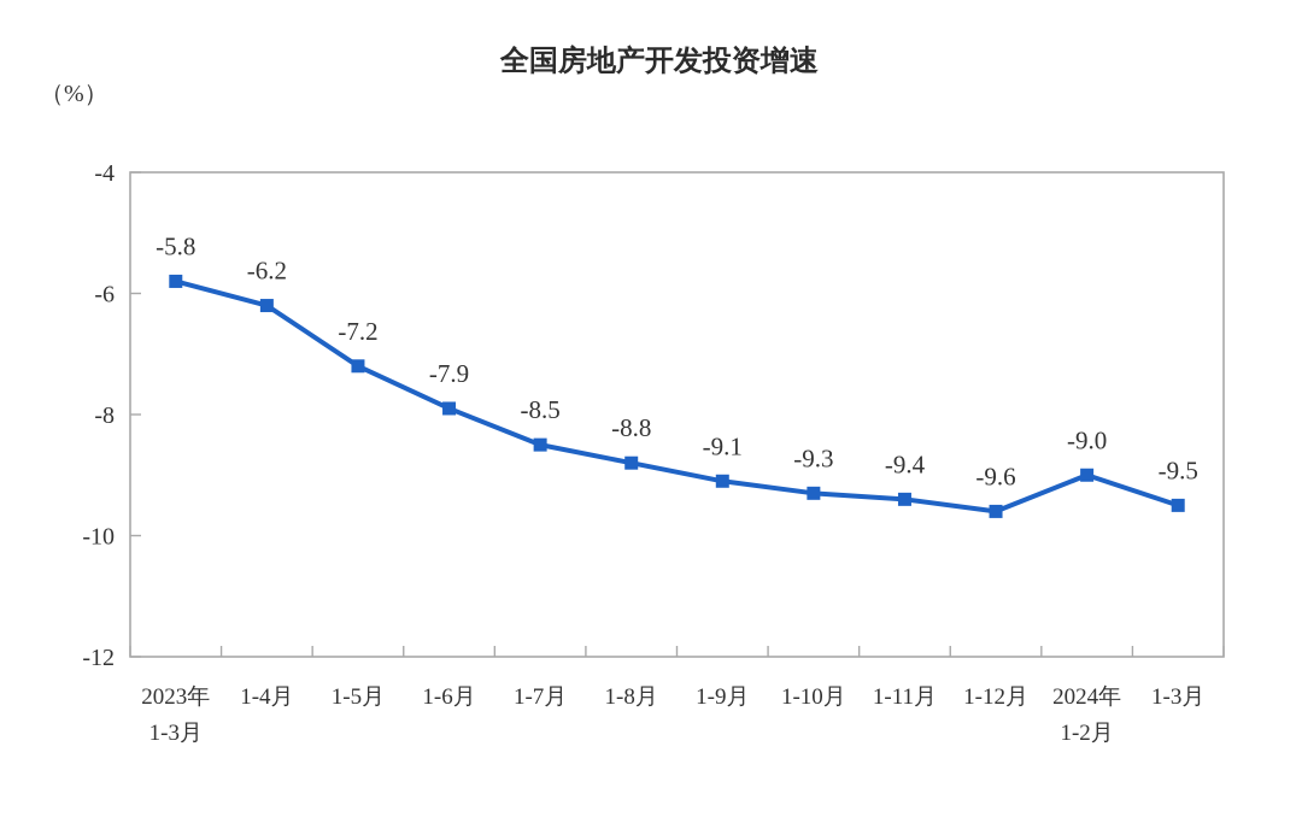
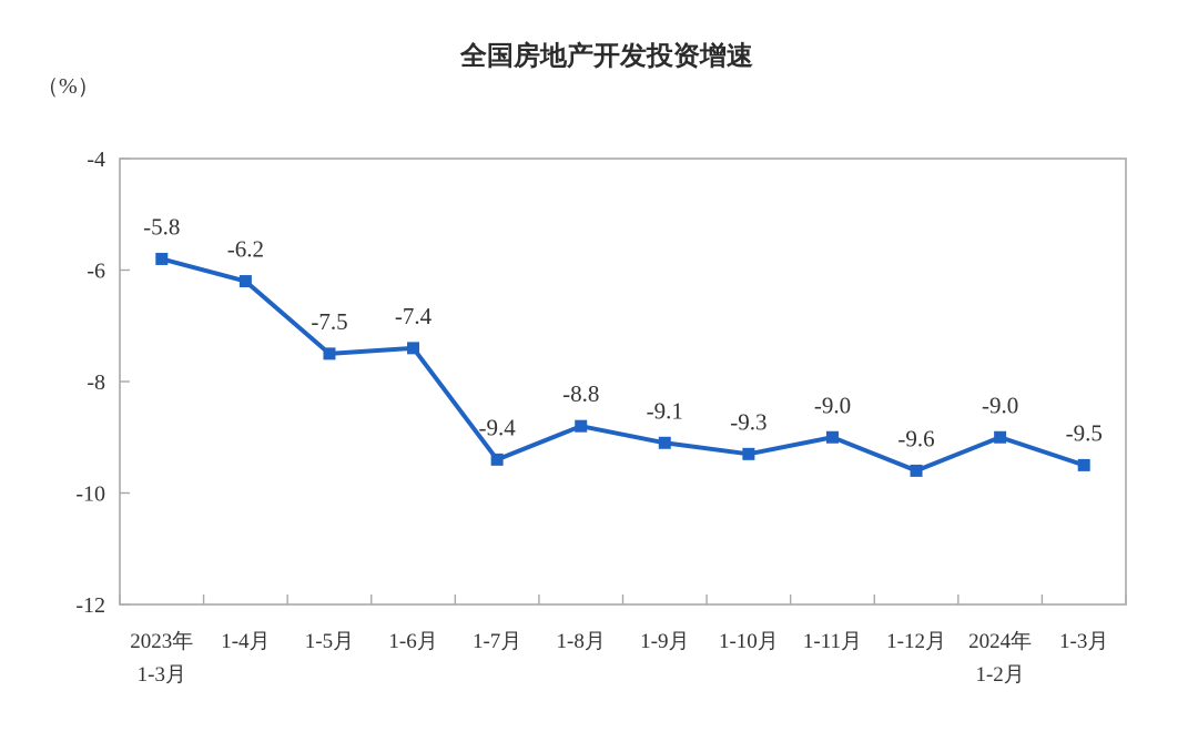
1-5月: -7.2 -> -7.5
1-6月: -7.9 -> -7.4
1-7月: -8.5 -> -9.4
1-11月: -9.4 -> -9.0
